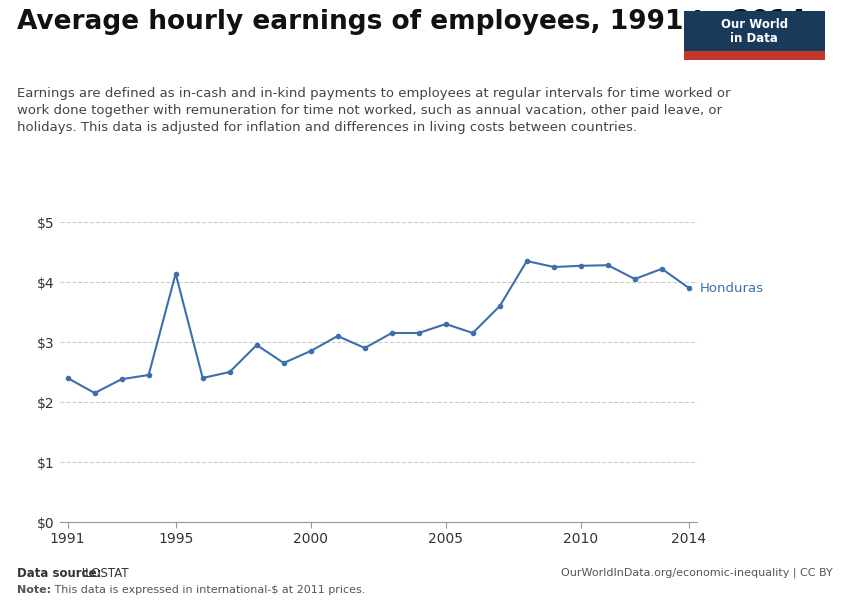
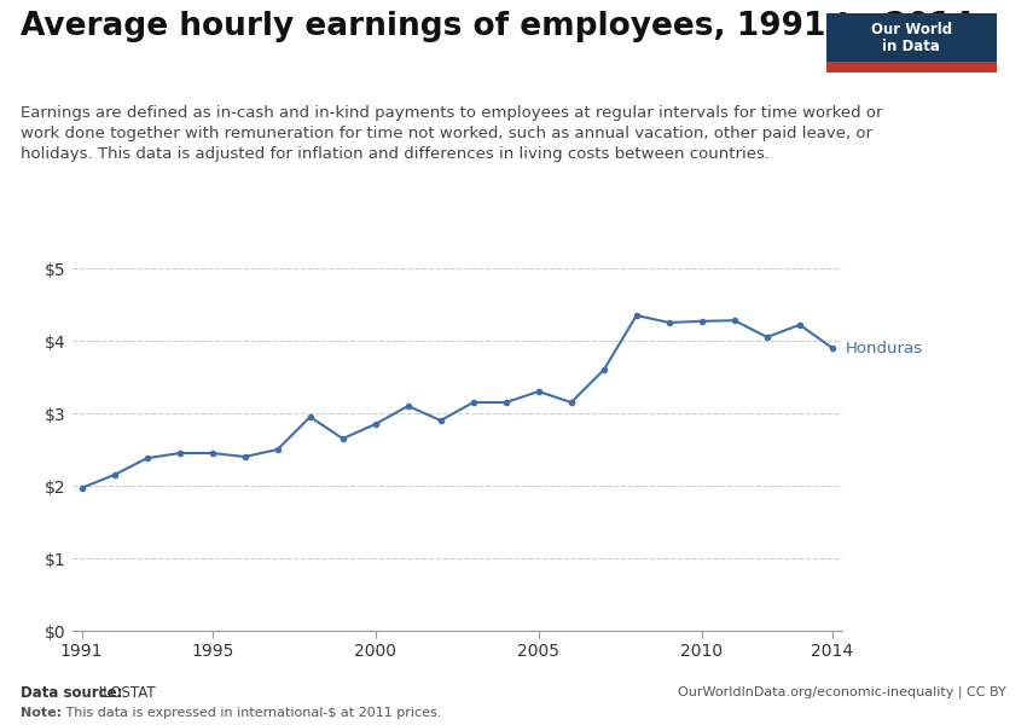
1991: $2.40 -> $1.97
1995: $4.14 -> $2.45
